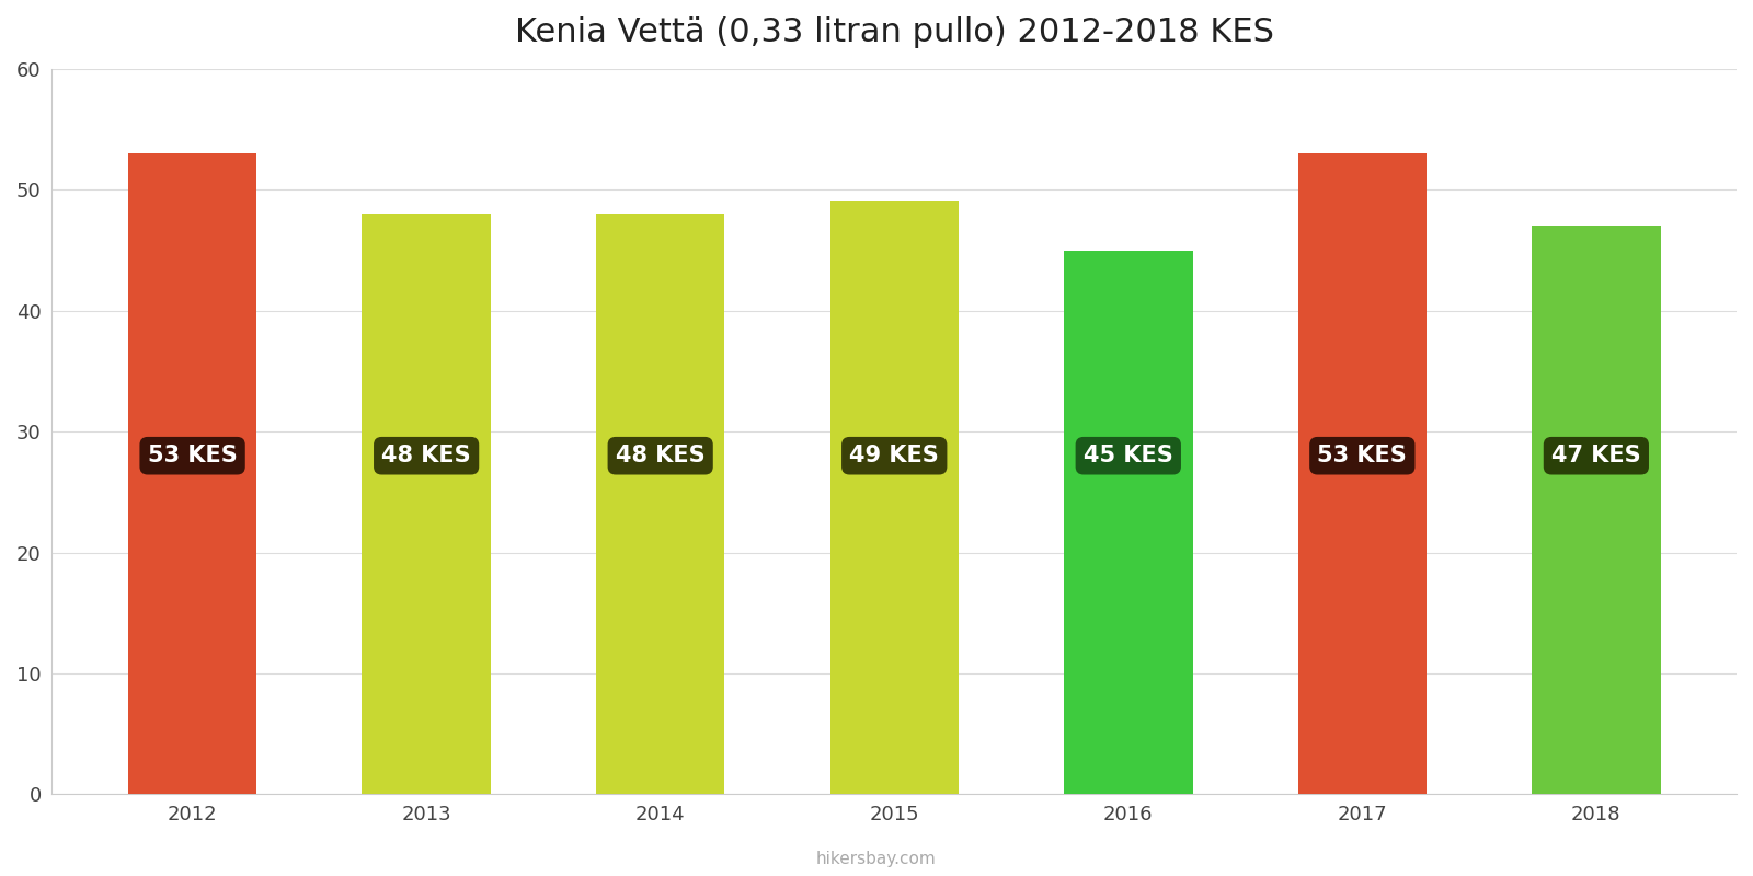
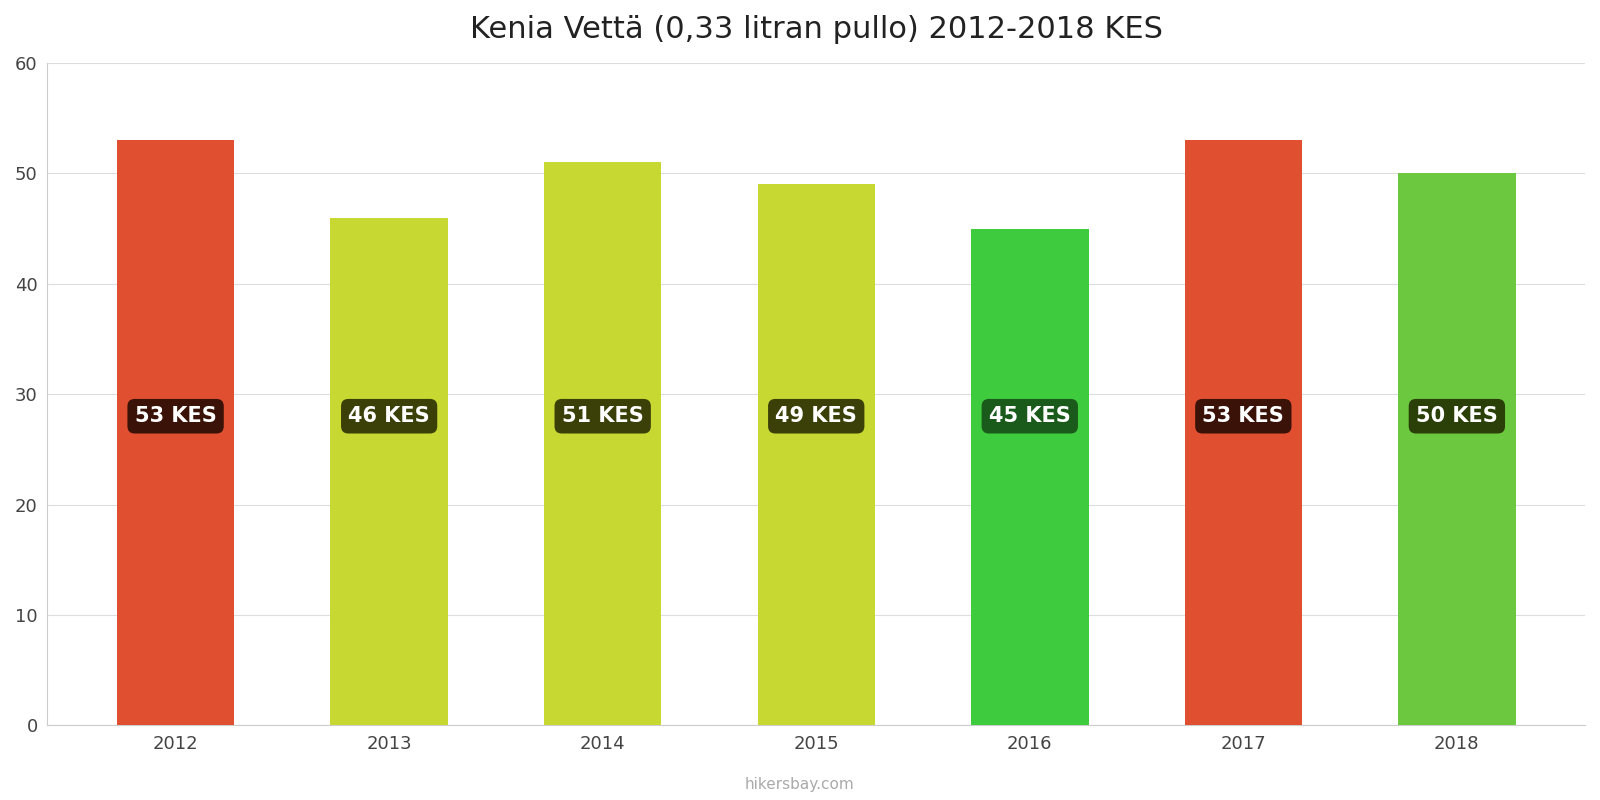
2013: 48 -> 46
2014: 48 -> 51
2018: 47 -> 50
